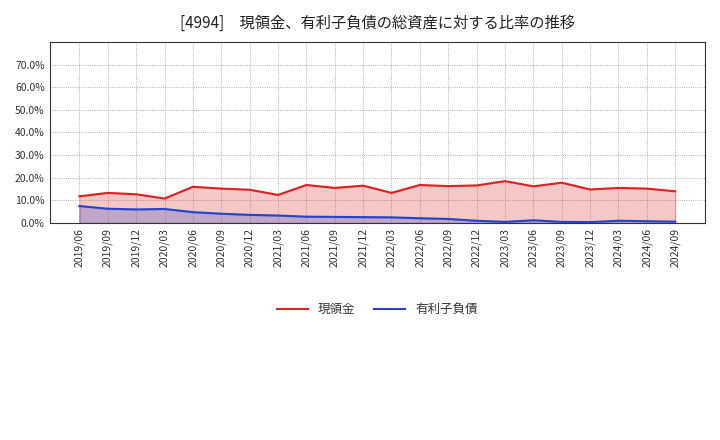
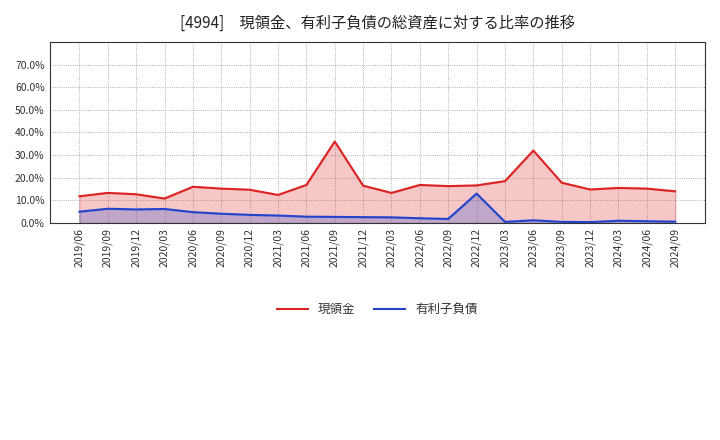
有利子負債/2019/06: 7.5% -> 5.0%
現領金/2021/09: 15.5% -> 36.0%
有利子負債/2022/12: 1.0% -> 13.0%
現領金/2023/06: 16.2% -> 32.0%
